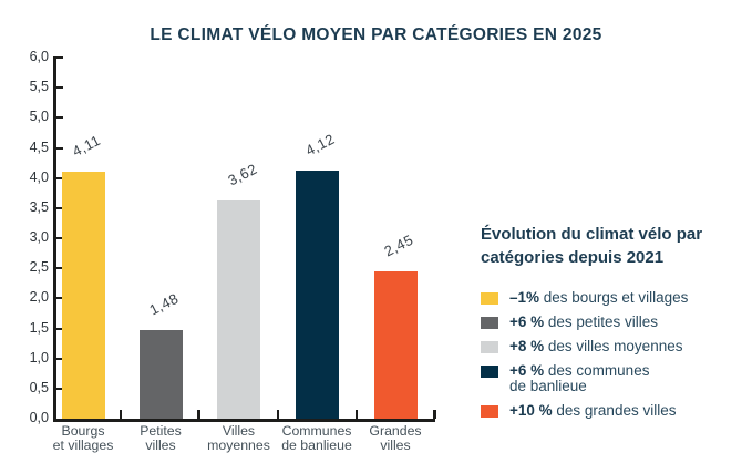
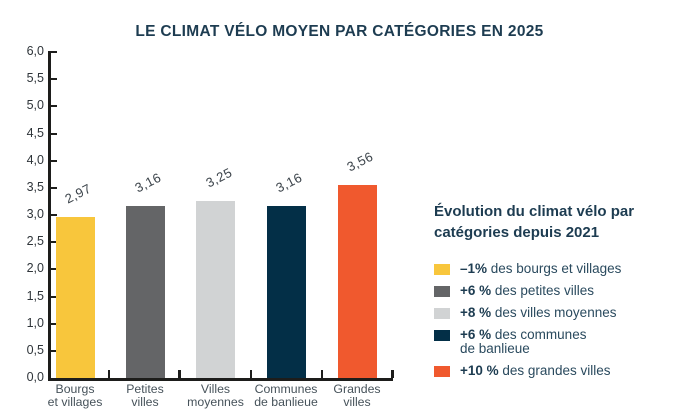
Bourgs et villages: 4,11 -> 2,97
Petites villes: 1,48 -> 3,16
Villes moyennes: 3,62 -> 3,25
Communes de banlieue: 4,12 -> 3,16
Grandes villes: 2,45 -> 3,56
